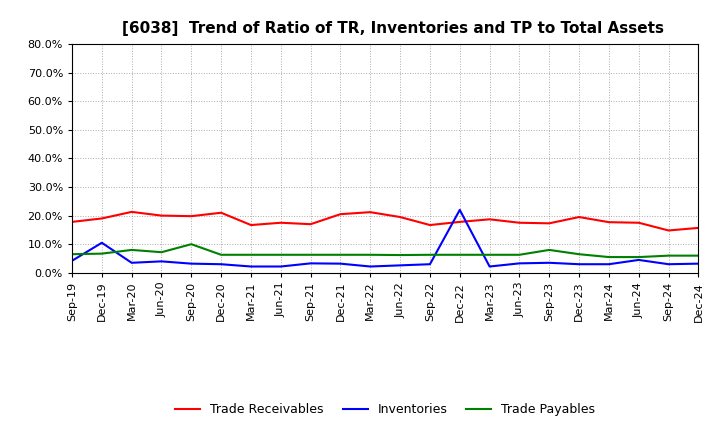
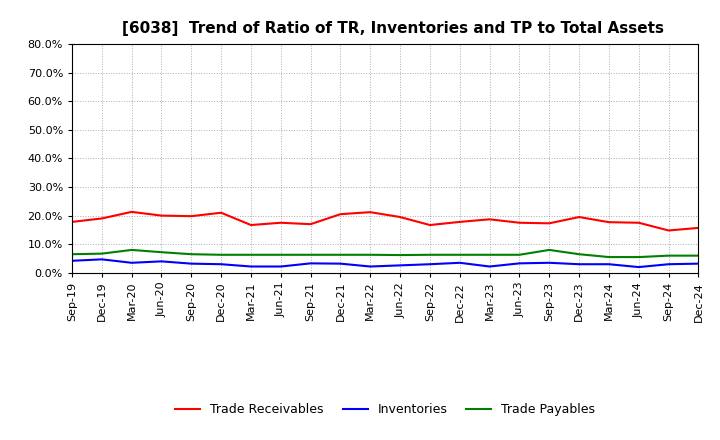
Inventories/Dec-19: 10.5% -> 4.7%
Trade Payables/Sep-20: 10.0% -> 6.5%
Inventories/Dec-22: 22.0% -> 3.5%
Inventories/Jun-24: 4.5% -> 2.0%
